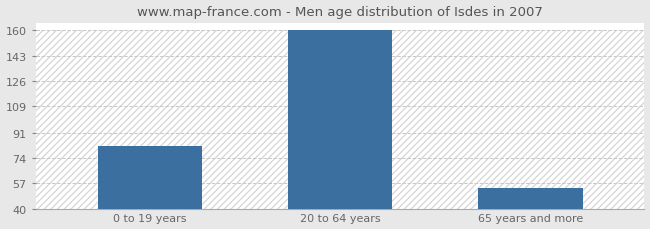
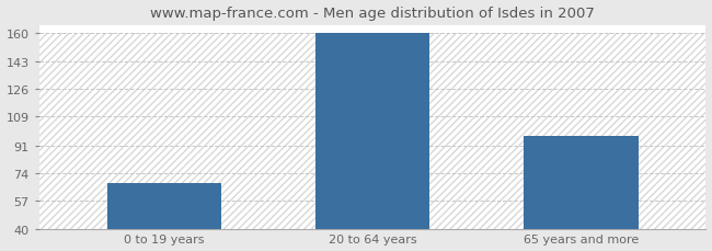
0 to 19 years: 82 -> 68
65 years and more: 54 -> 97
